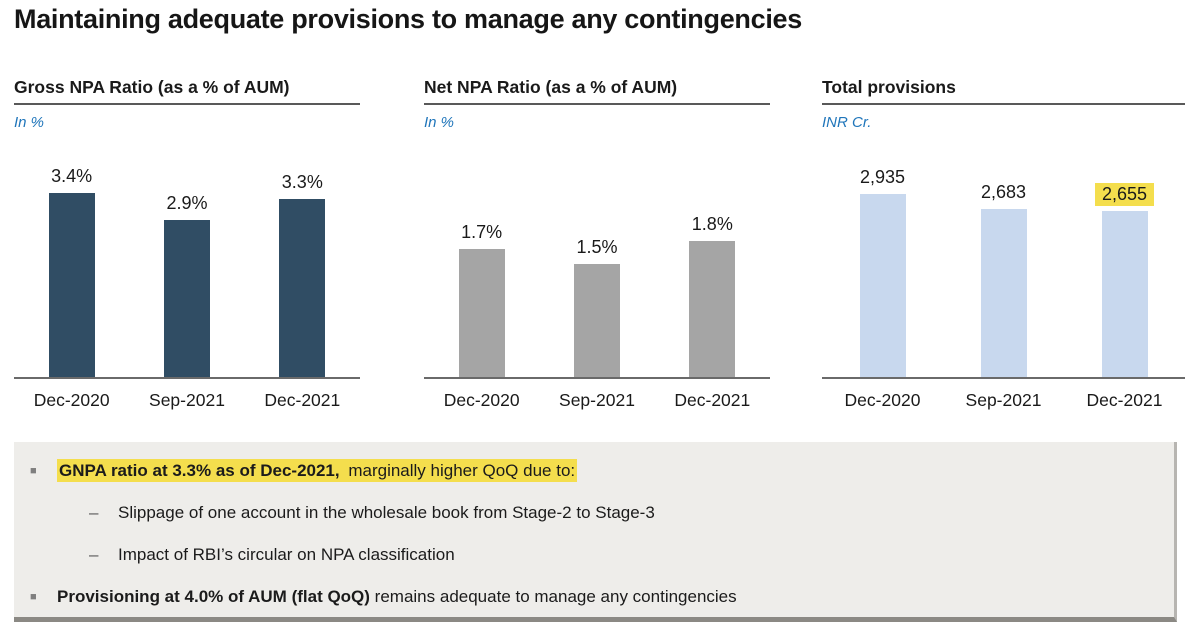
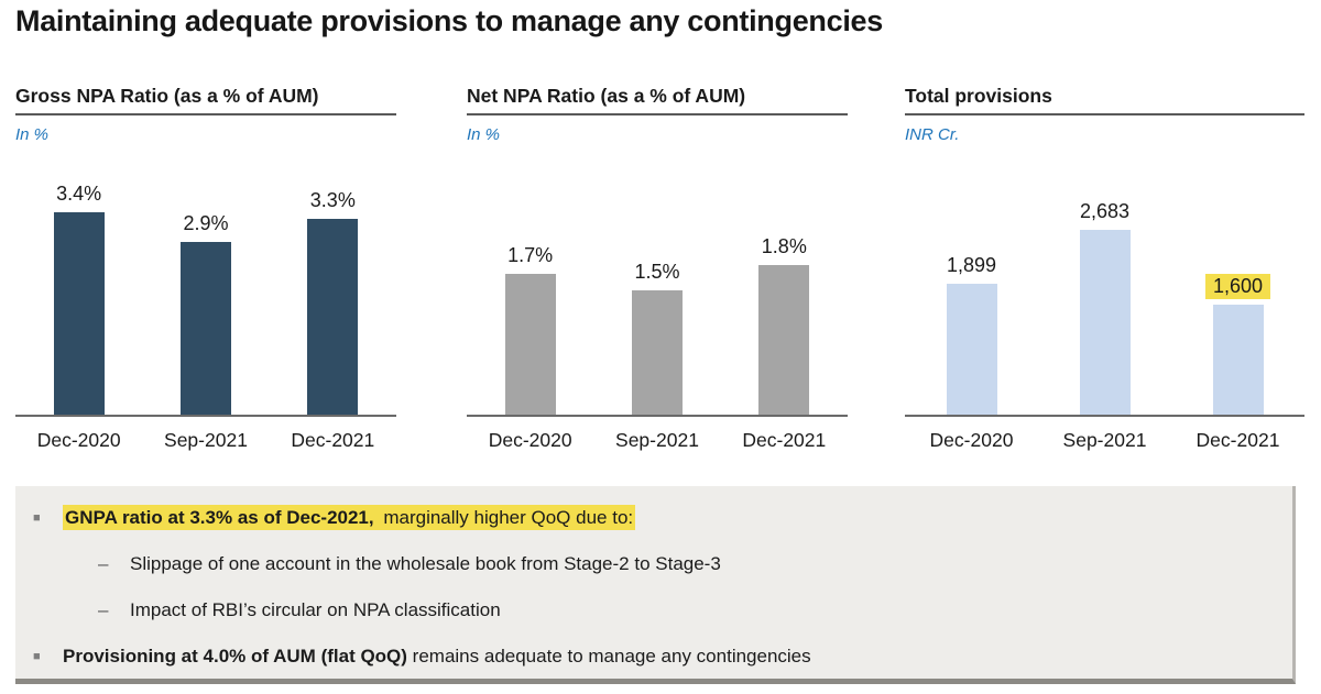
Total provisions/Dec-2020: 2,935 -> 1,899
Total provisions/Dec-2021: 2,655 -> 1,600
